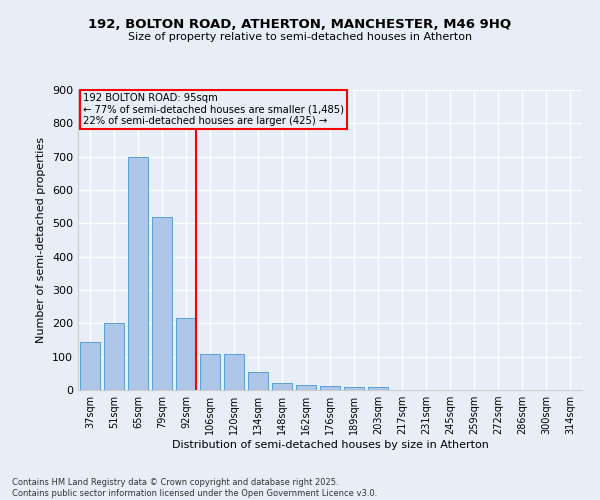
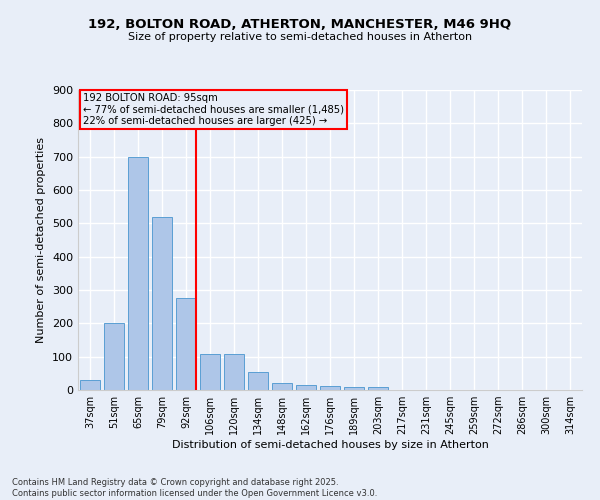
37sqm: 145 -> 30
92sqm: 215 -> 275
